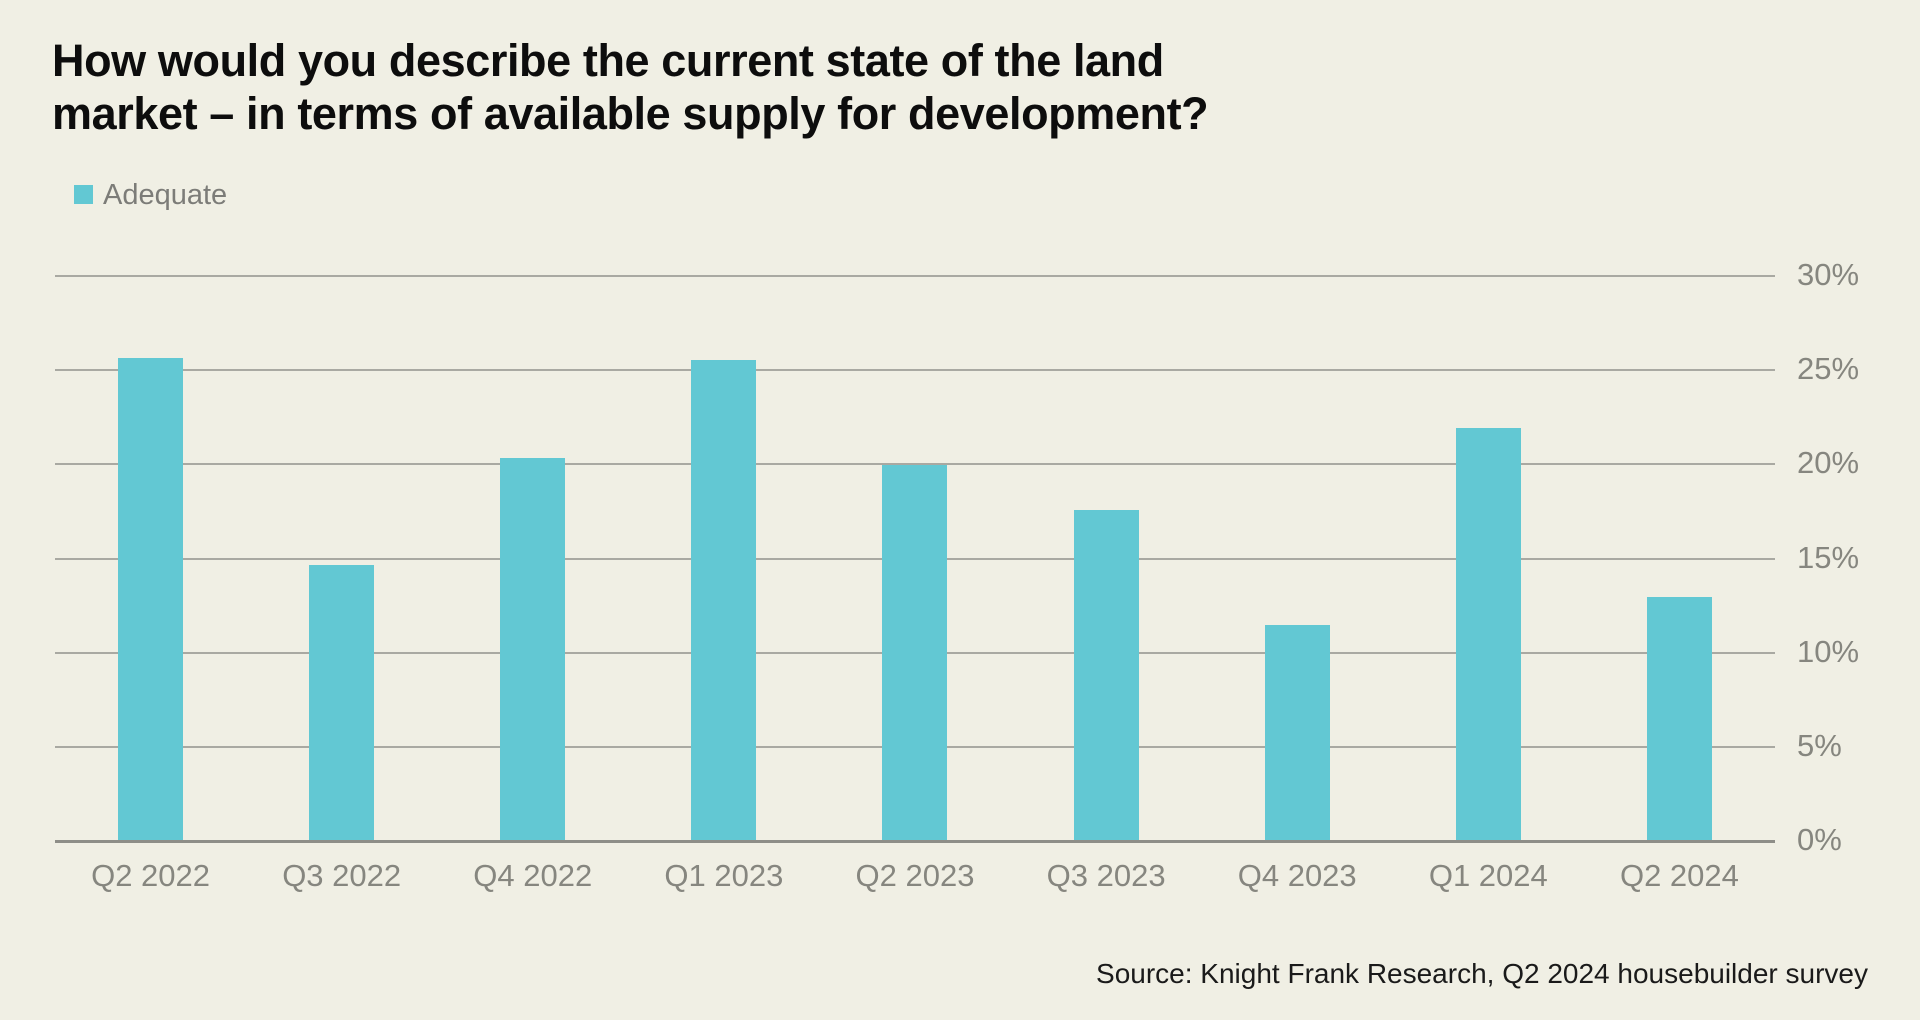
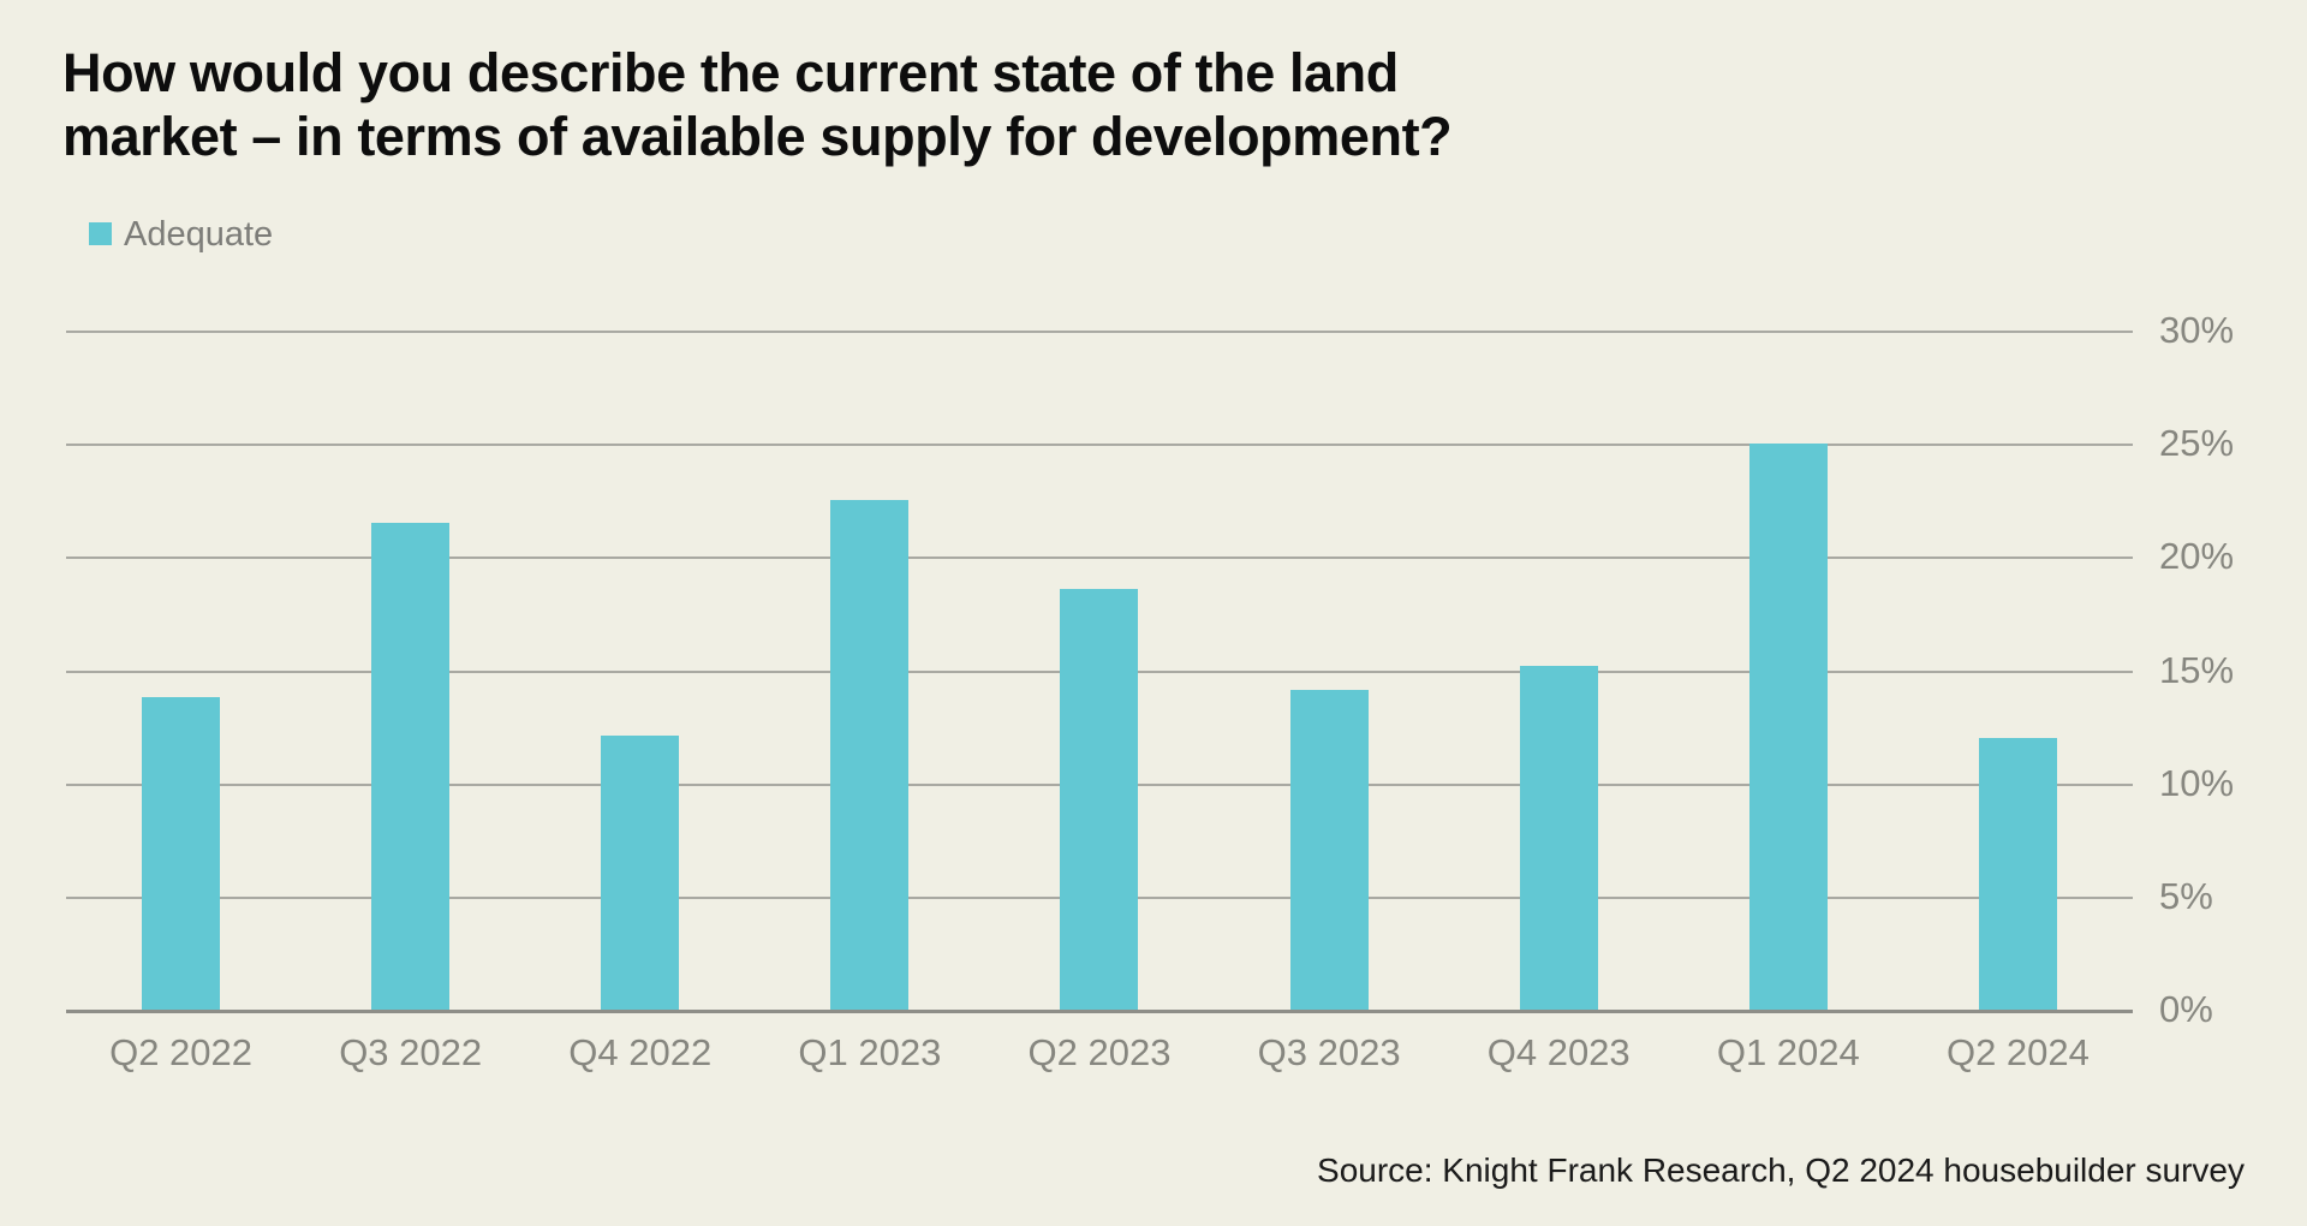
Q2 2022: 25.6% -> 13.8%
Q3 2022: 14.6% -> 21.5%
Q4 2022: 20.3% -> 12.1%
Q1 2023: 25.5% -> 22.5%
Q2 2023: 19.9% -> 18.6%
Q3 2023: 17.5% -> 14.1%
Q4 2023: 11.4% -> 15.2%
Q1 2024: 21.9% -> 25.0%
Q2 2024: 12.9% -> 12.0%
